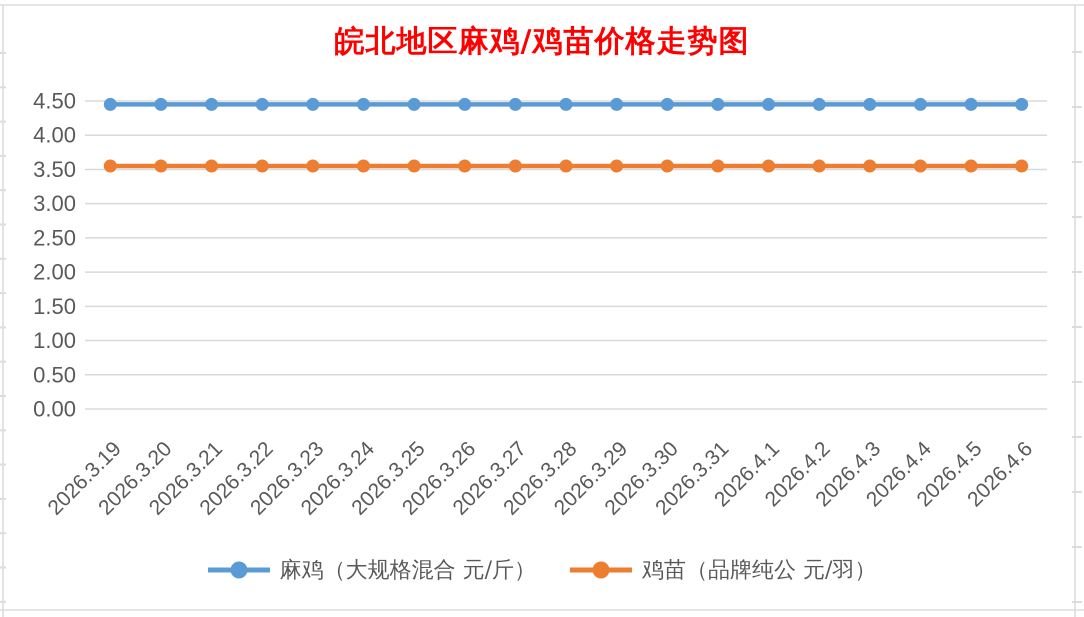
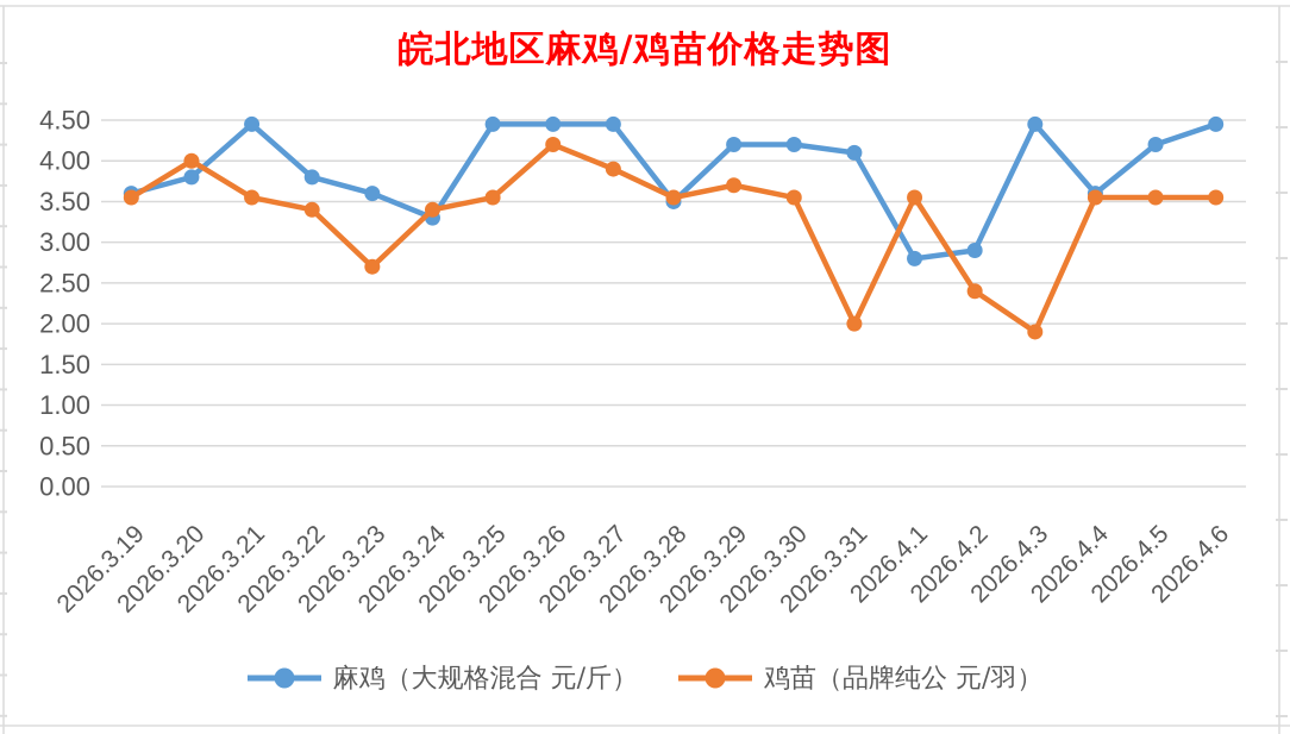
麻鸡（大规格混合 元/斤）/2026.3.19: 4.5 -> 3.6
麻鸡（大规格混合 元/斤）/2026.3.20: 4.5 -> 3.8
鸡苗（品牌纯公 元/羽）/2026.3.20: 3.5 -> 4.0
麻鸡（大规格混合 元/斤）/2026.3.22: 4.5 -> 3.8
鸡苗（品牌纯公 元/羽）/2026.3.22: 3.5 -> 3.4
麻鸡（大规格混合 元/斤）/2026.3.23: 4.5 -> 3.6
鸡苗（品牌纯公 元/羽）/2026.3.23: 3.5 -> 2.7
麻鸡（大规格混合 元/斤）/2026.3.24: 4.5 -> 3.3
鸡苗（品牌纯公 元/羽）/2026.3.24: 3.5 -> 3.4
鸡苗（品牌纯公 元/羽）/2026.3.26: 3.5 -> 4.2
鸡苗（品牌纯公 元/羽）/2026.3.27: 3.5 -> 3.9
麻鸡（大规格混合 元/斤）/2026.3.28: 4.5 -> 3.5
麻鸡（大规格混合 元/斤）/2026.3.29: 4.5 -> 4.2
鸡苗（品牌纯公 元/羽）/2026.3.29: 3.5 -> 3.7
麻鸡（大规格混合 元/斤）/2026.3.30: 4.5 -> 4.2
麻鸡（大规格混合 元/斤）/2026.3.31: 4.5 -> 4.1
鸡苗（品牌纯公 元/羽）/2026.3.31: 3.5 -> 2.0
麻鸡（大规格混合 元/斤）/2026.4.1: 4.5 -> 2.8
麻鸡（大规格混合 元/斤）/2026.4.2: 4.5 -> 2.9
鸡苗（品牌纯公 元/羽）/2026.4.2: 3.5 -> 2.4
鸡苗（品牌纯公 元/羽）/2026.4.3: 3.5 -> 1.9
麻鸡（大规格混合 元/斤）/2026.4.4: 4.5 -> 3.6
麻鸡（大规格混合 元/斤）/2026.4.5: 4.5 -> 4.2
